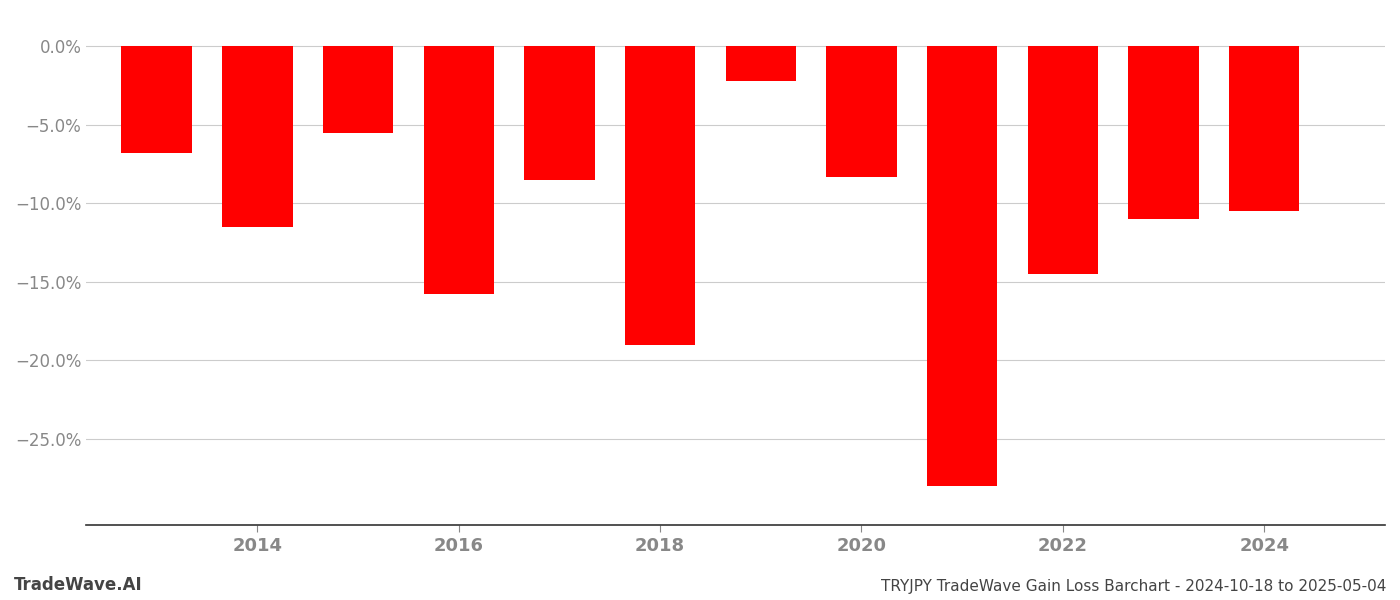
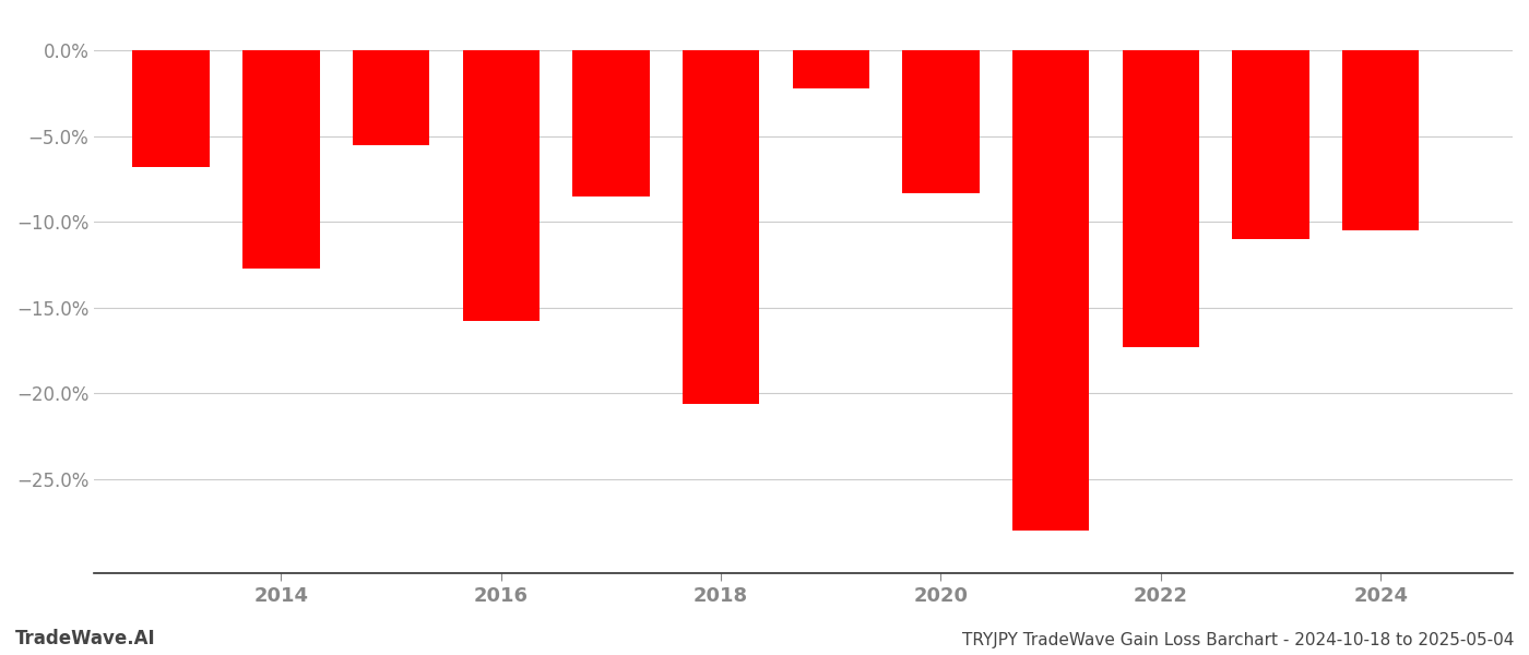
2014: -11.5% -> -12.7%
2018: -19.0% -> -20.6%
2022: -14.5% -> -17.3%
